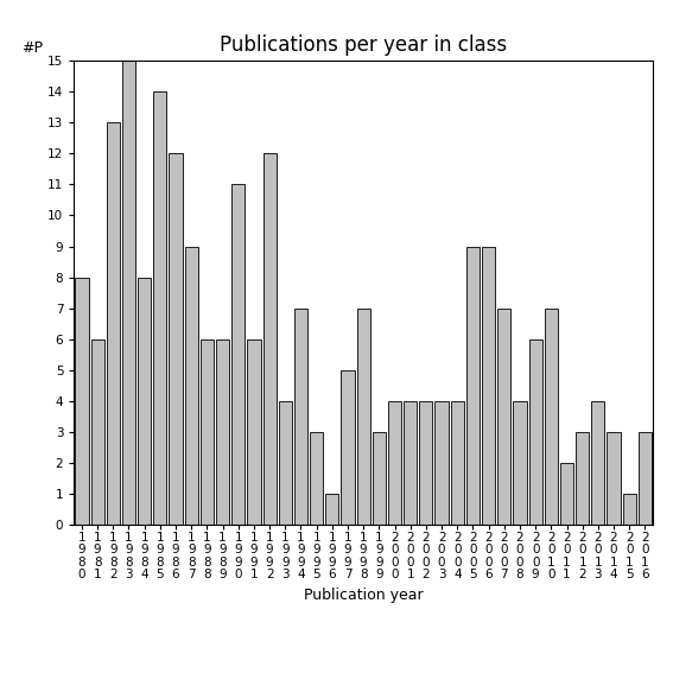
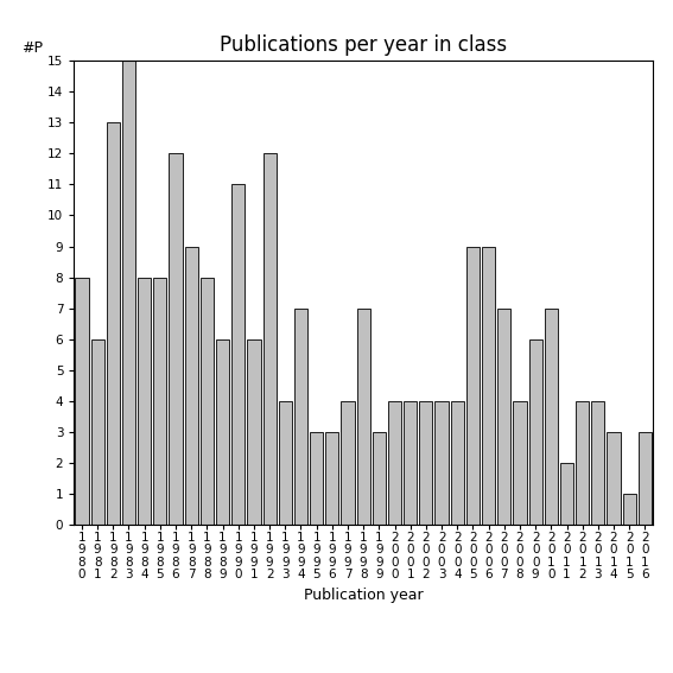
1 9 8 5: 14 -> 8
1 9 8 8: 6 -> 8
1 9 9 6: 1 -> 3
1 9 9 7: 5 -> 4
2 0 1 2: 3 -> 4
